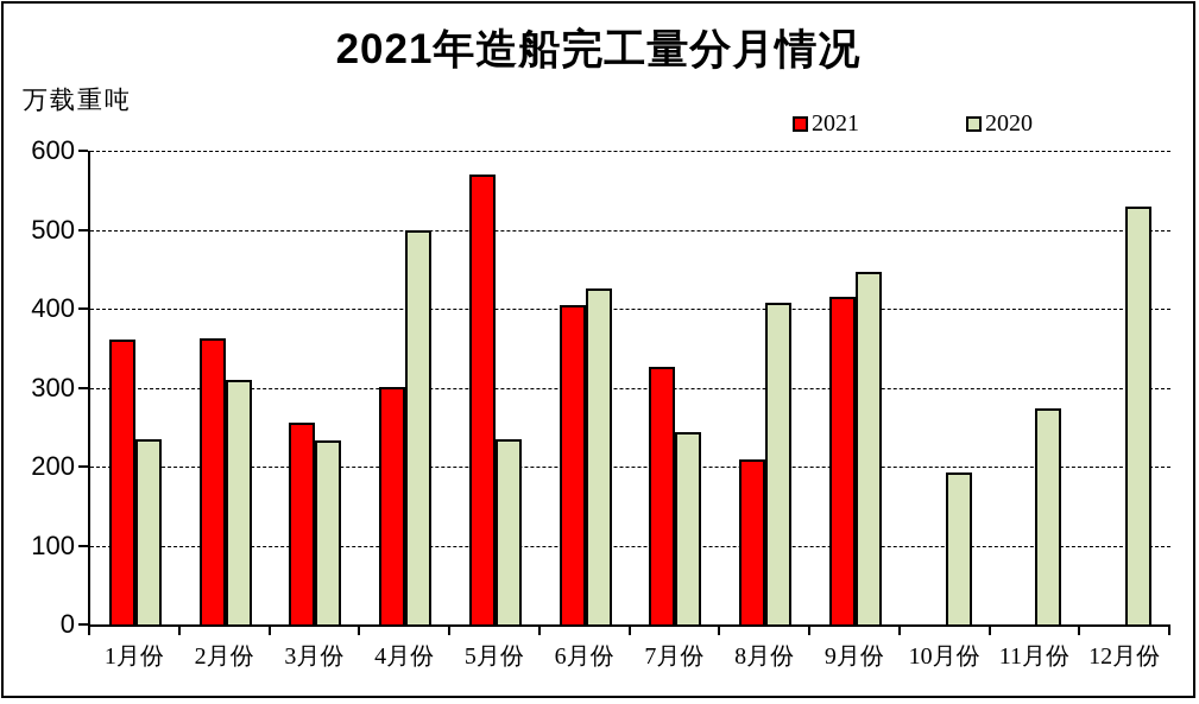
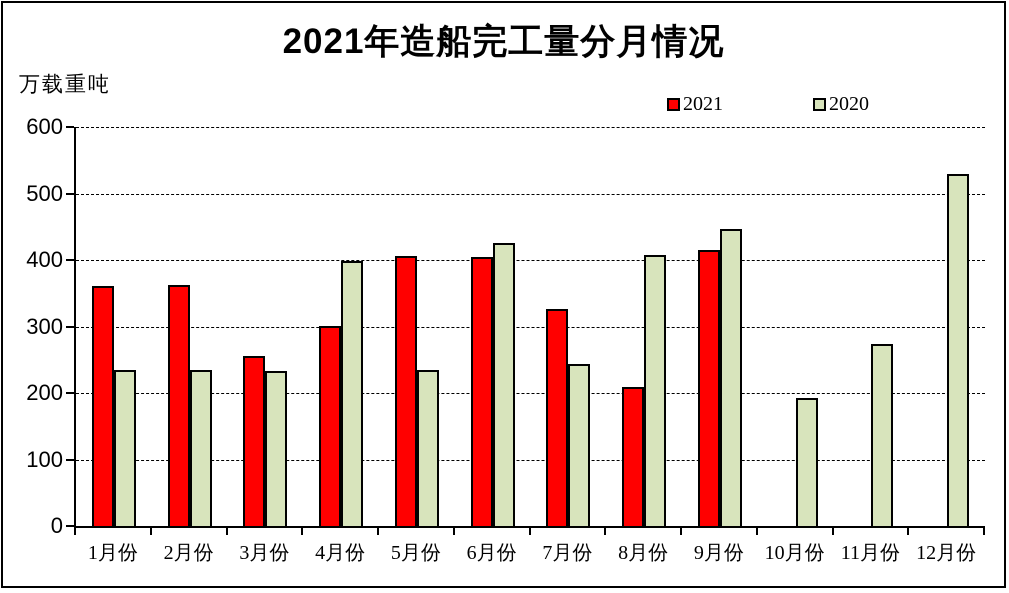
2020/2月份: 310 -> 240
2020/4月份: 500 -> 400
2021/5月份: 570 -> 410
